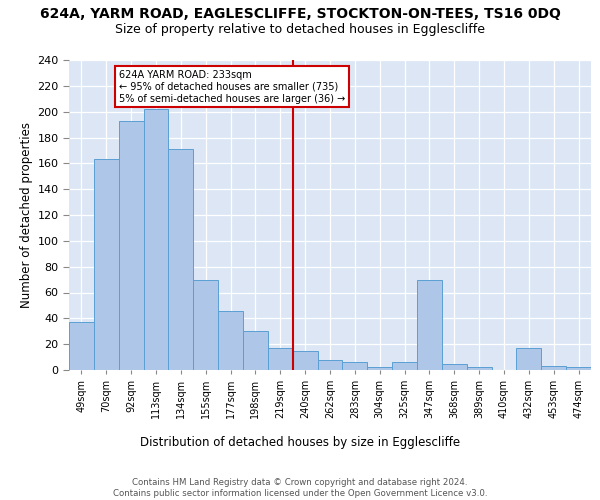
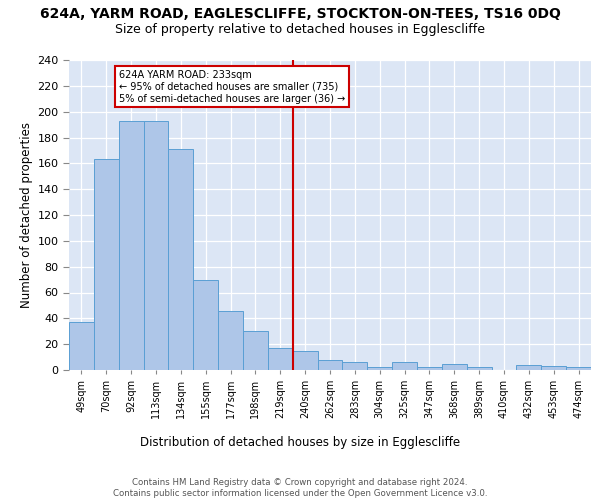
113sqm: 202 -> 193
347sqm: 70 -> 2
432sqm: 17 -> 4
